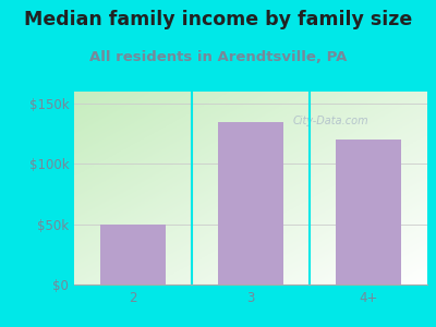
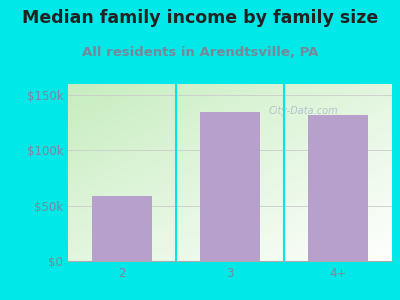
2: $50k -> $59k
4+: $120k -> $132k
